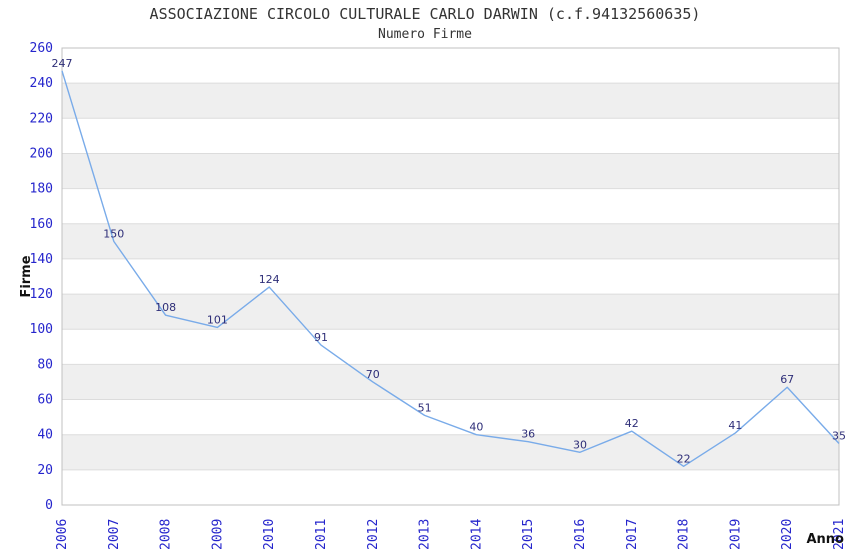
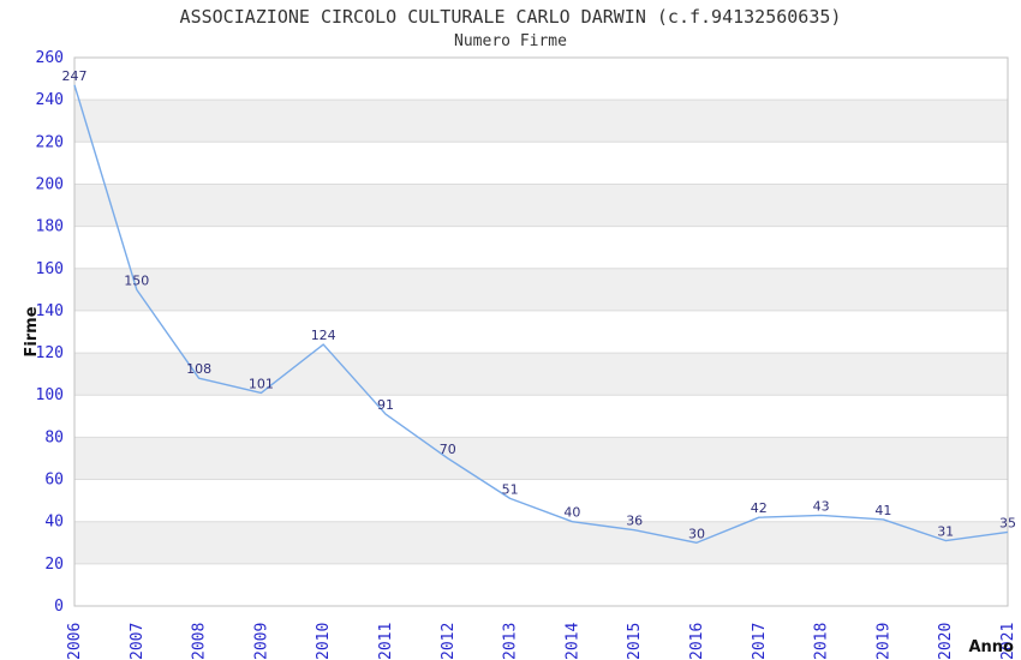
2018: 22 -> 43
2020: 67 -> 31
